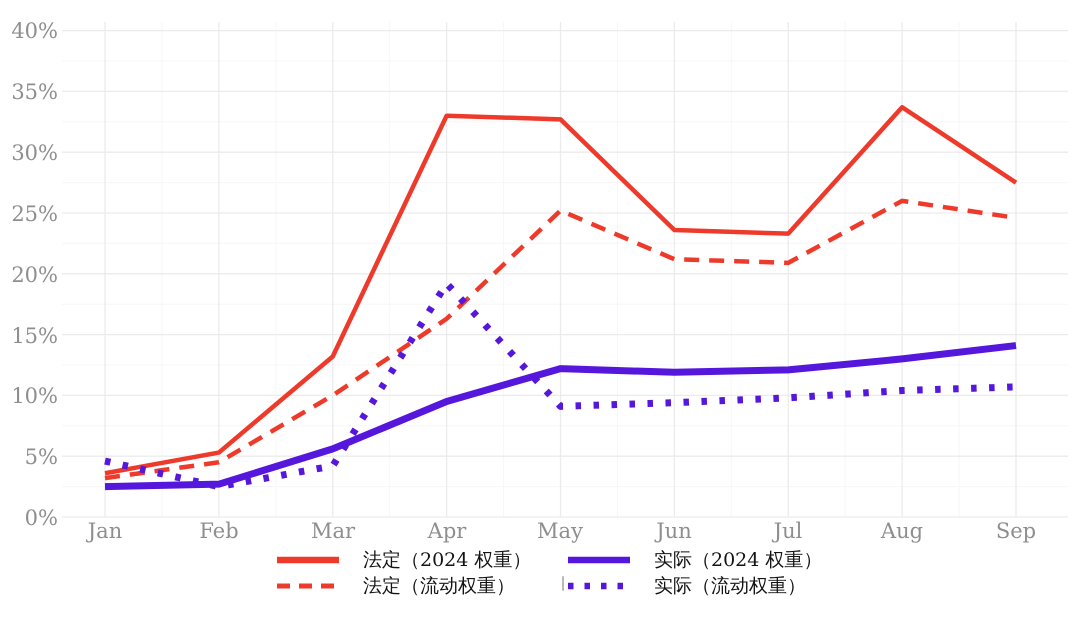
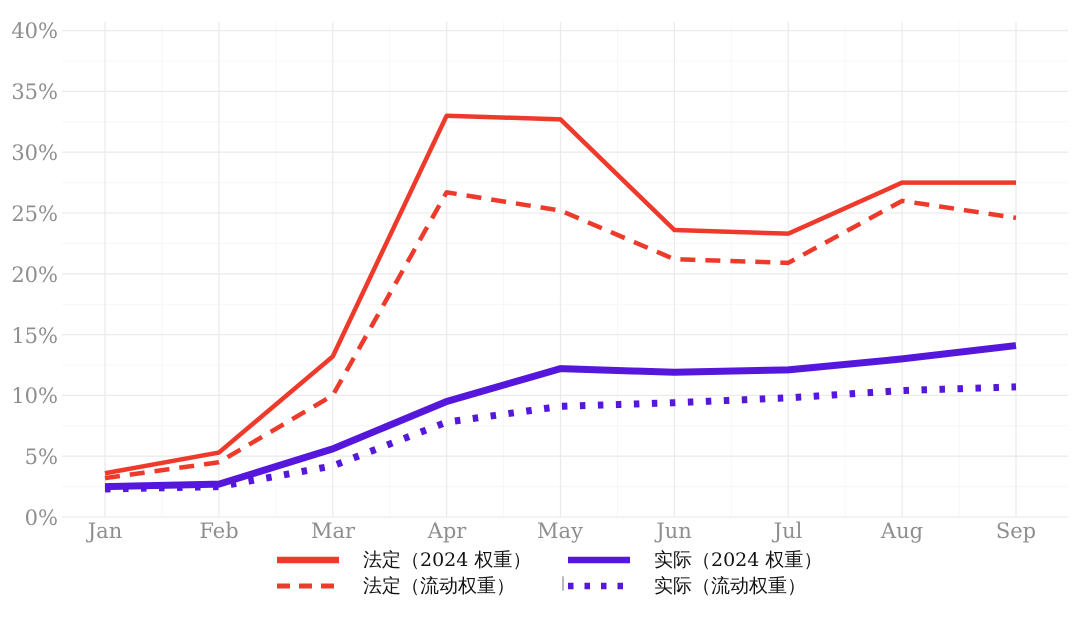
实际（流动权重）/Jan: 4.6% -> 2.3%
法定（流动权重）/Apr: 16.3% -> 26.7%
实际（流动权重）/Apr: 19.2% -> 7.8%
法定（2024 权重）/Aug: 33.7% -> 27.5%
